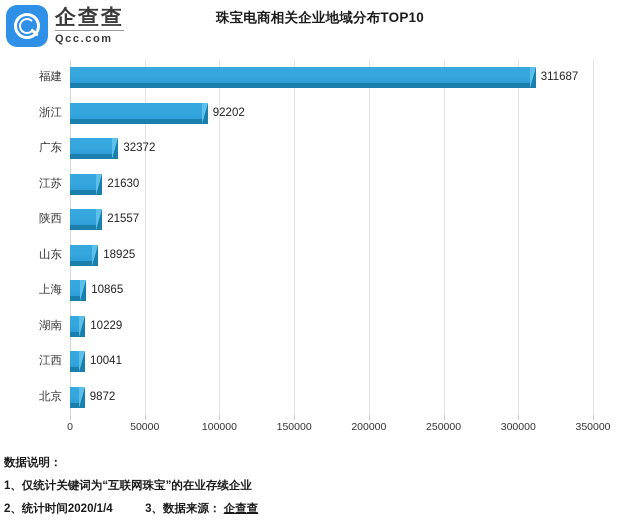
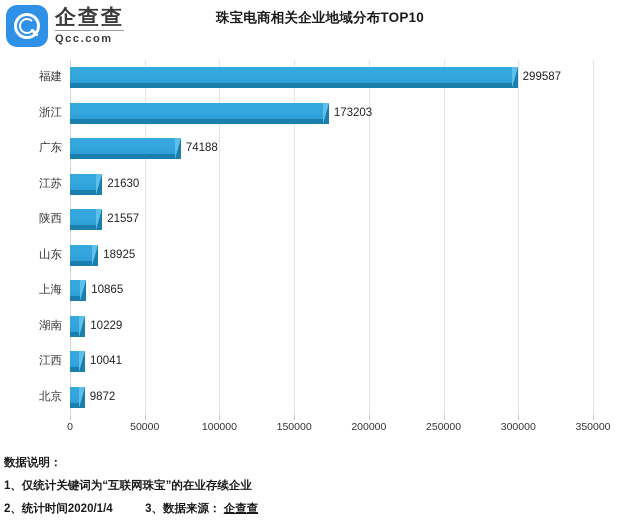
福建: 311687 -> 299587
浙江: 92202 -> 173203
广东: 32372 -> 74188
